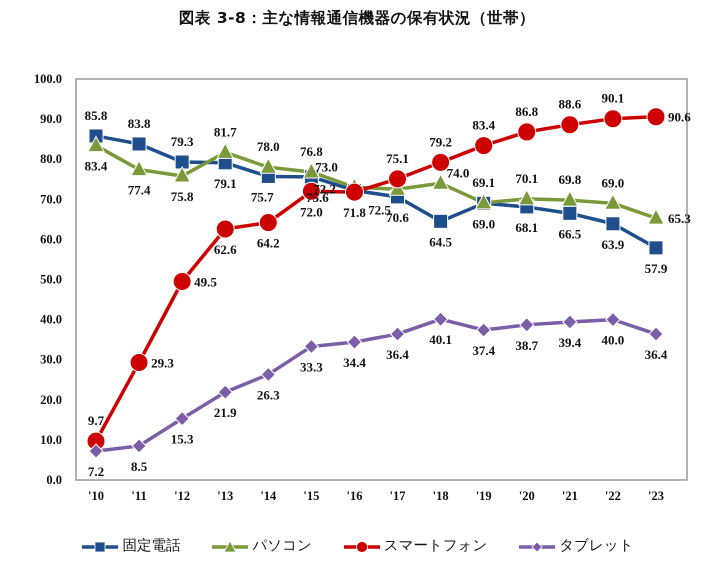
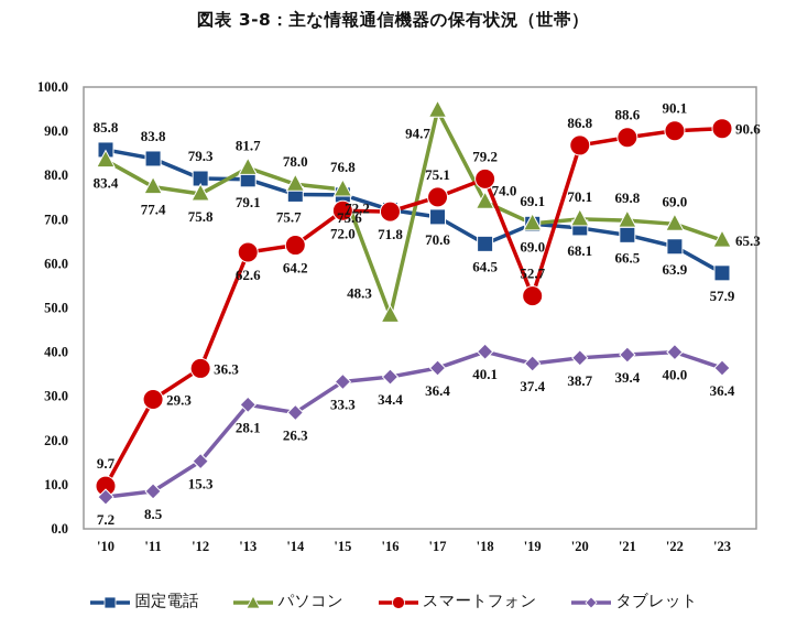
スマートフォン/'12: 49.5 -> 36.3
タブレット/'13: 21.9 -> 28.1
パソコン/'16: 73.0 -> 48.3
パソコン/'17: 72.5 -> 94.7
スマートフォン/'19: 83.4 -> 52.7
